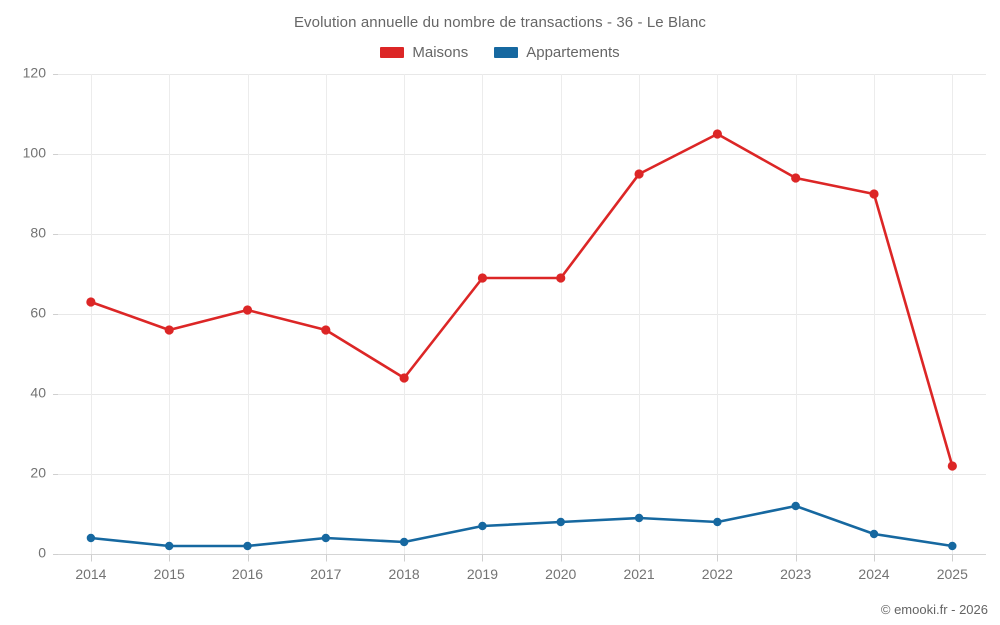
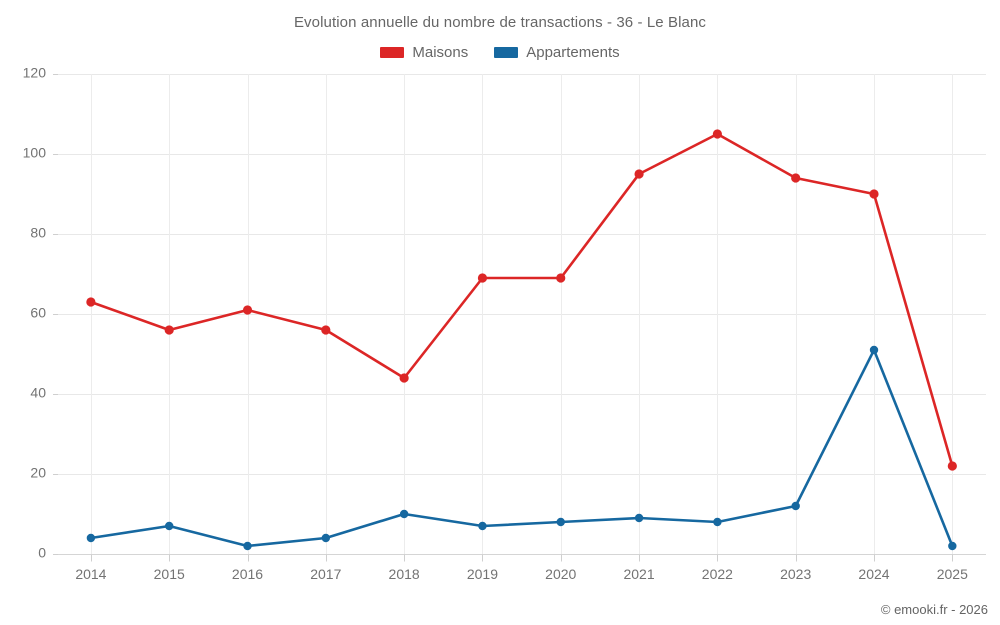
Appartements/2015: 2 -> 7
Appartements/2018: 3 -> 10
Appartements/2024: 5 -> 51
